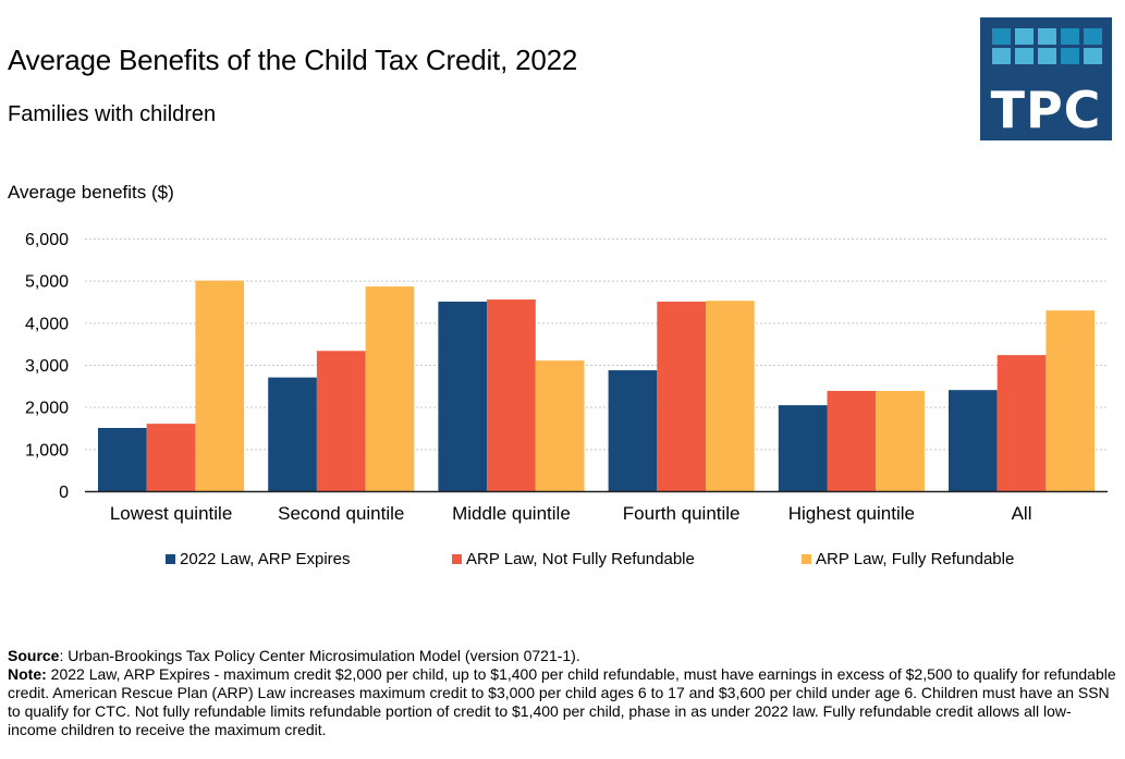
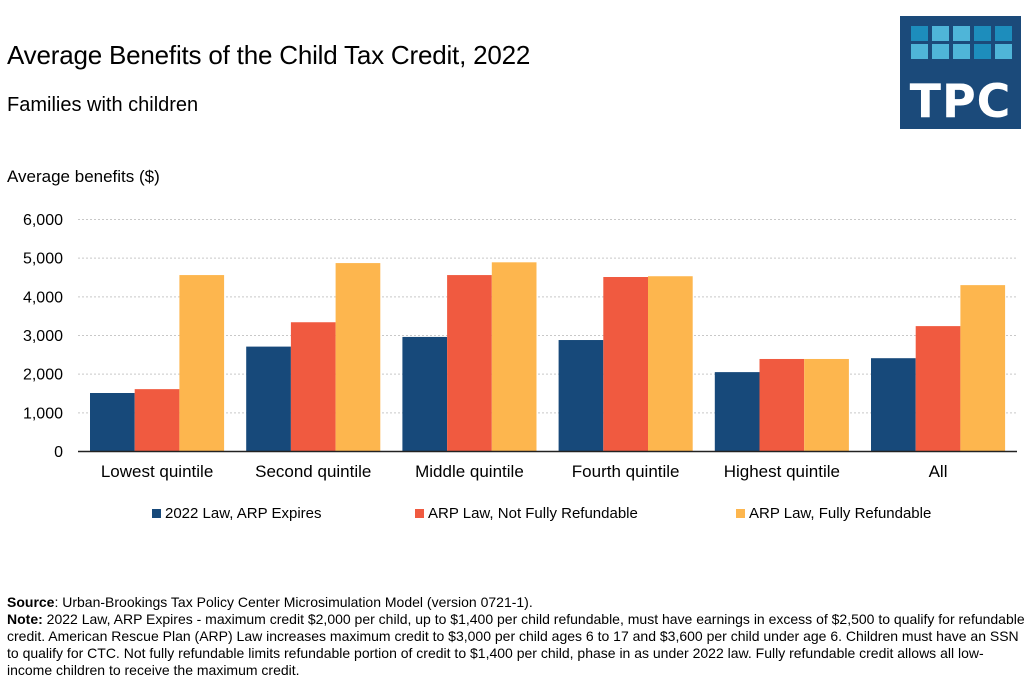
ARP Law, Fully Refundable/Lowest quintile: 5000 -> 4600
2022 Law, ARP Expires/Middle quintile: 4500 -> 3000
ARP Law, Fully Refundable/Middle quintile: 3100 -> 4900
